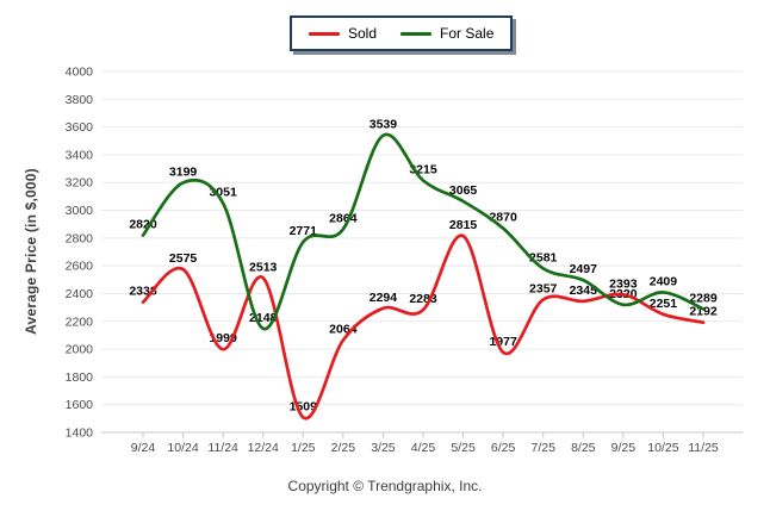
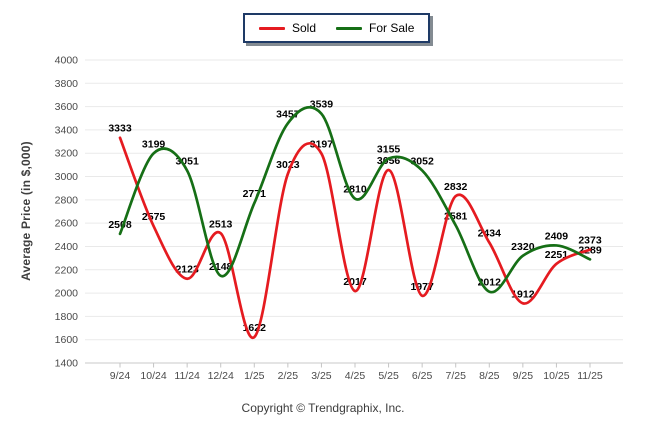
Sold/9/24: 2338 -> 3333
For Sale/9/24: 2820 -> 2508
Sold/11/24: 1999 -> 2123
Sold/1/25: 1509 -> 1622
Sold/2/25: 2064 -> 3023
For Sale/2/25: 2864 -> 3457
Sold/3/25: 2294 -> 3197
Sold/4/25: 2283 -> 2017
For Sale/4/25: 3215 -> 2810
Sold/5/25: 2815 -> 3056
For Sale/5/25: 3065 -> 3155
For Sale/6/25: 2870 -> 3052
Sold/7/25: 2357 -> 2832
Sold/8/25: 2345 -> 2434
For Sale/8/25: 2497 -> 2012
Sold/9/25: 2393 -> 1912
Sold/11/25: 2192 -> 2373
